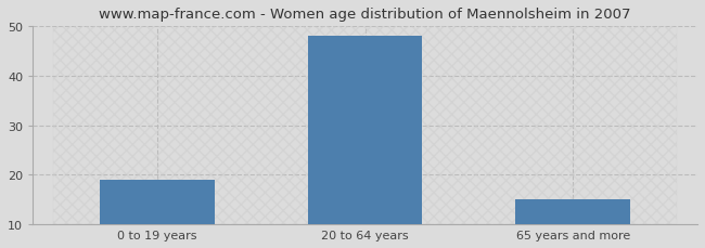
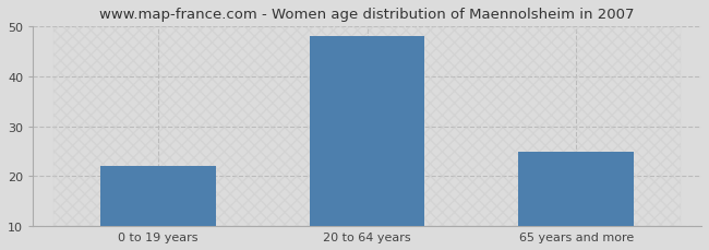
0 to 19 years: 19 -> 22
65 years and more: 15 -> 25
